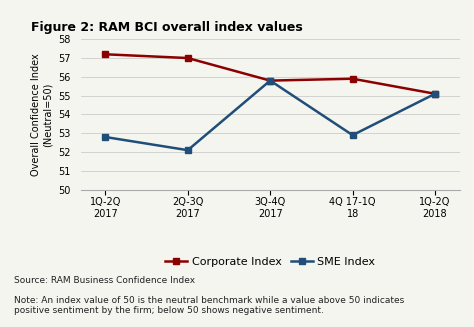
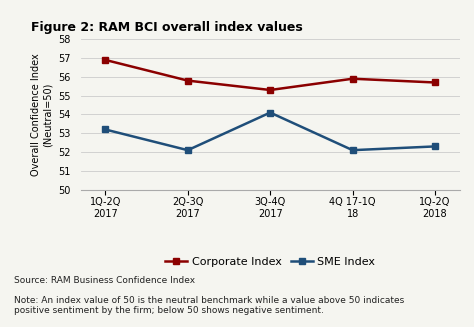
Corporate Index/1Q-2Q 2017: 57.2 -> 56.9
SME Index/1Q-2Q 2017: 52.8 -> 53.2
Corporate Index/2Q-3Q 2017: 57.0 -> 55.8
Corporate Index/3Q-4Q 2017: 55.8 -> 55.3
SME Index/3Q-4Q 2017: 55.8 -> 54.1
SME Index/4Q 17-1Q 18: 52.9 -> 52.1
Corporate Index/1Q-2Q 2018: 55.1 -> 55.7
SME Index/1Q-2Q 2018: 55.1 -> 52.3
